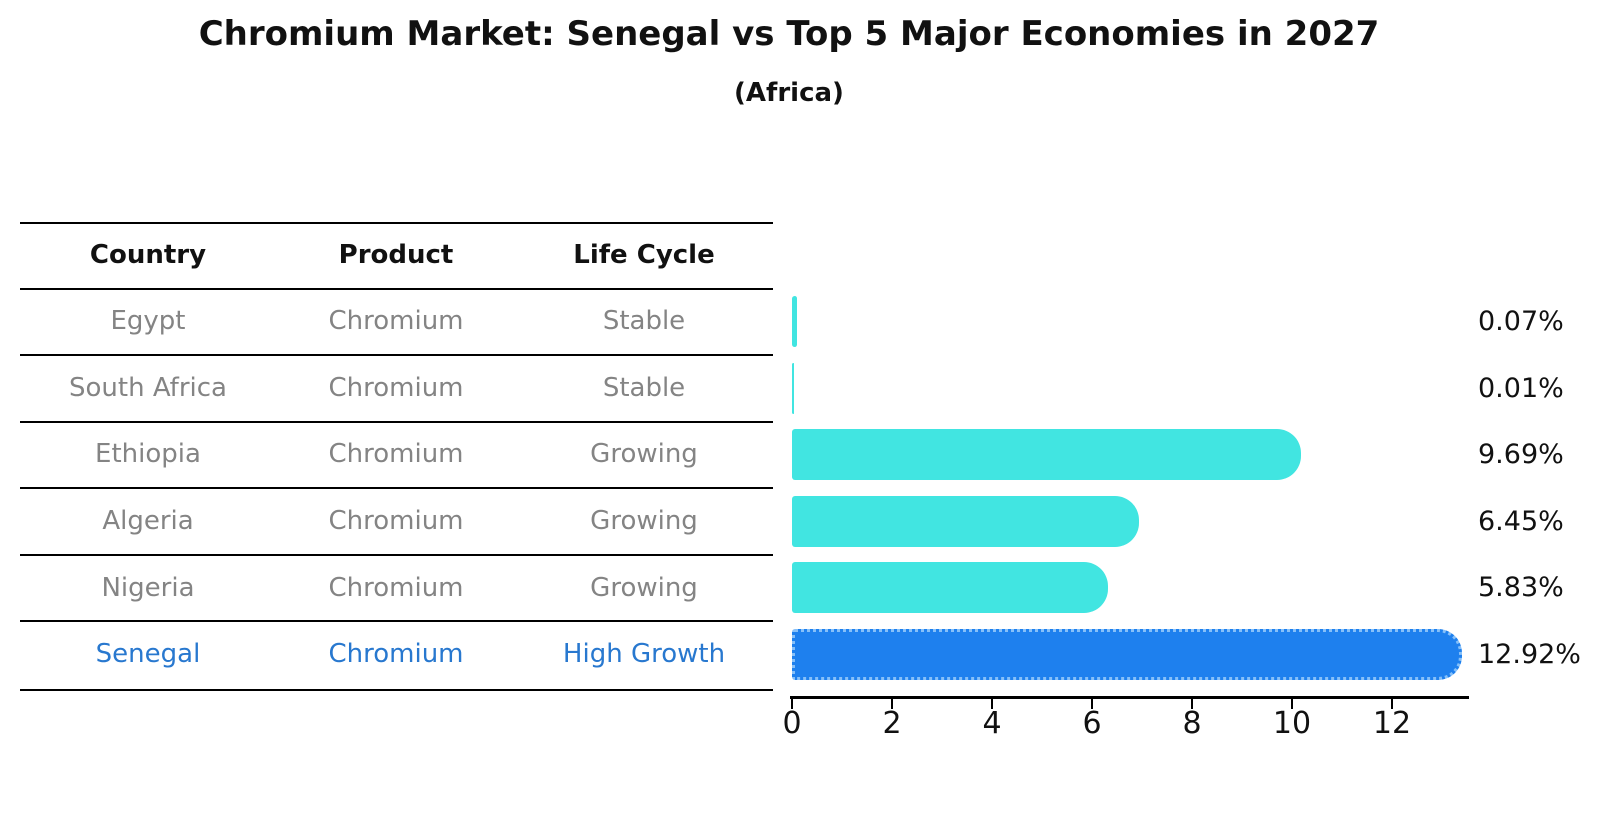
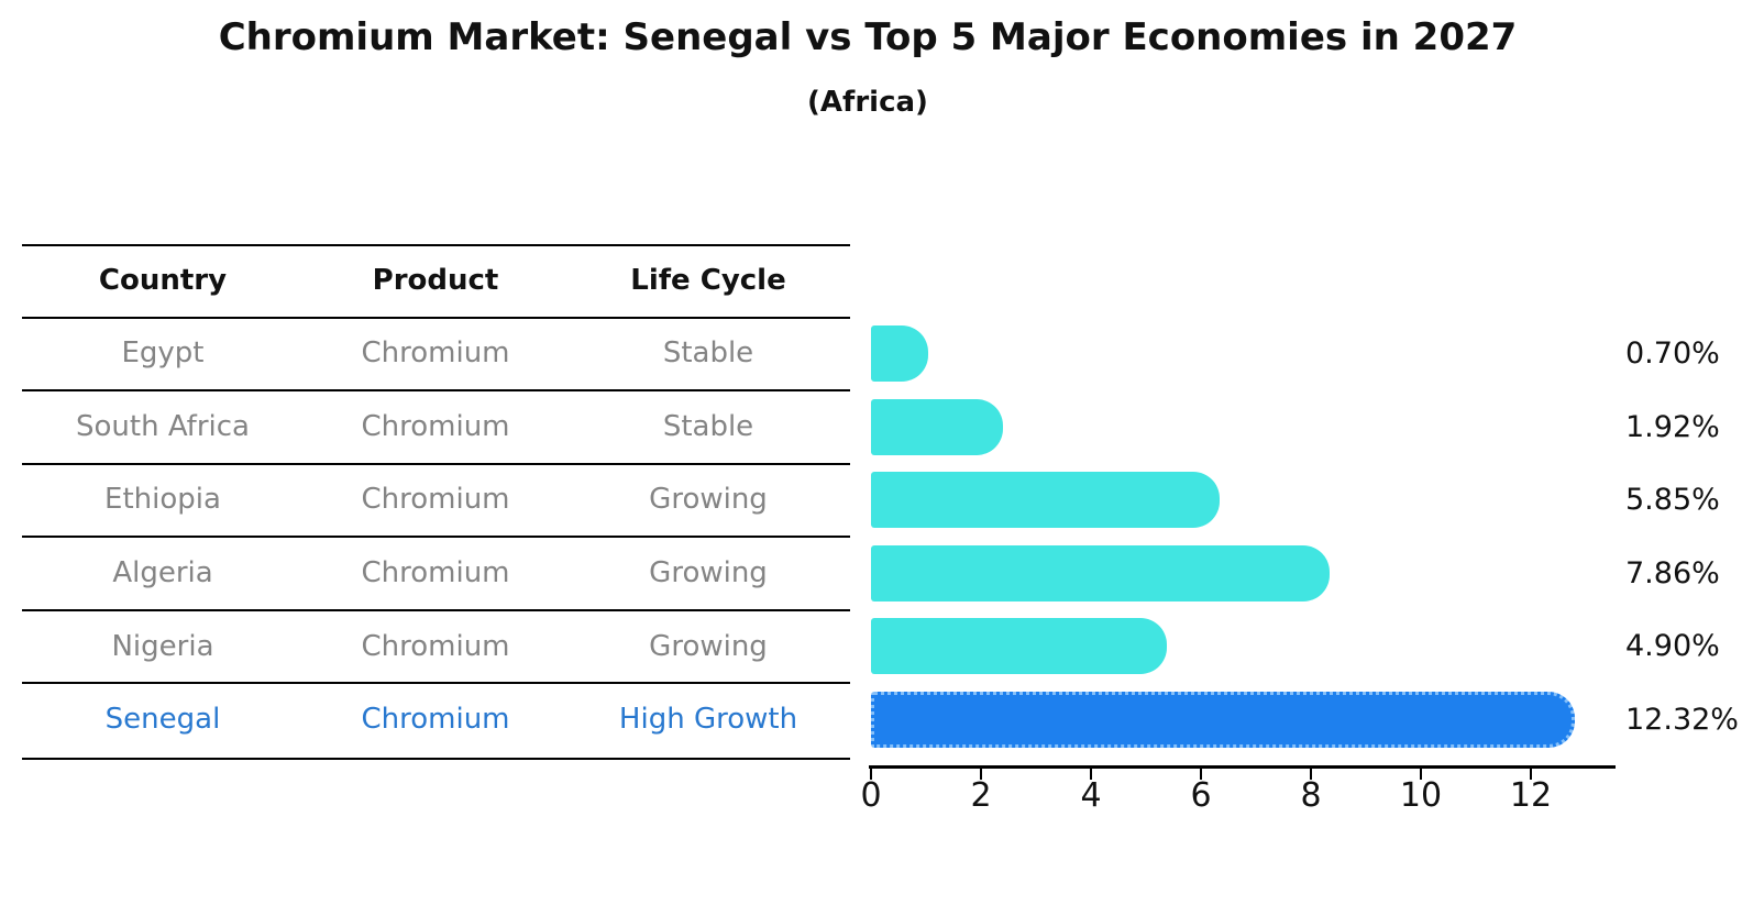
Egypt: 0.07% -> 0.70%
South Africa: 0.01% -> 1.92%
Ethiopia: 9.69% -> 5.85%
Algeria: 6.45% -> 7.86%
Nigeria: 5.83% -> 4.90%
Senegal: 12.92% -> 12.32%
